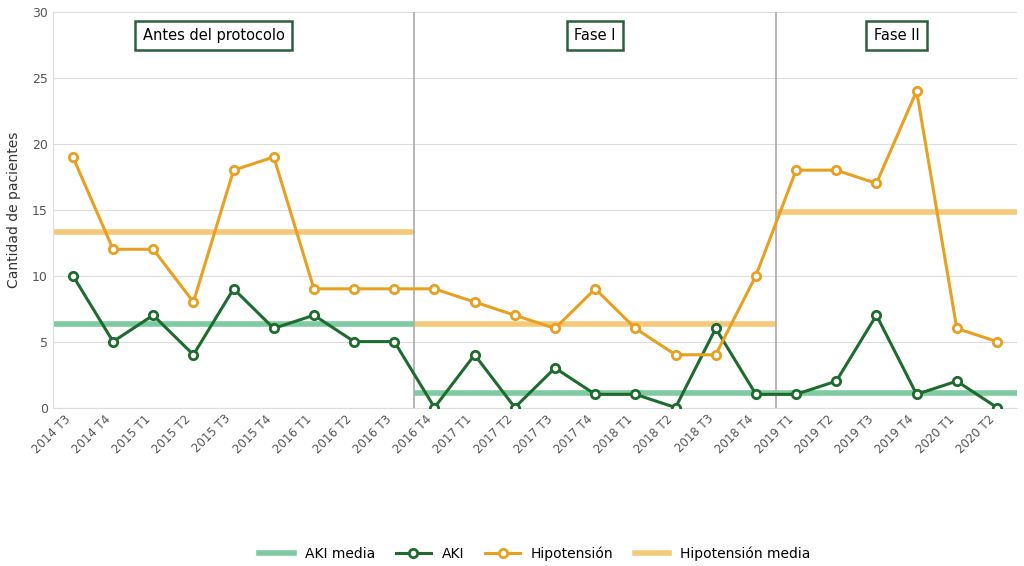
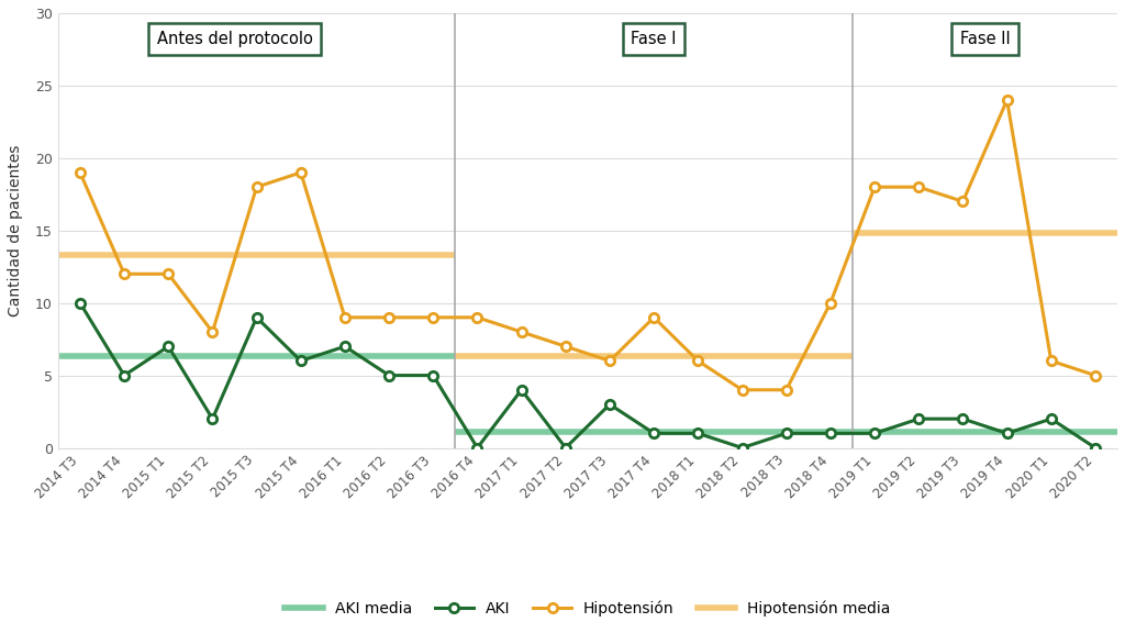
AKI/2015 T2: 4 -> 2
AKI/2018 T3: 6 -> 1
AKI/2019 T3: 7 -> 2
